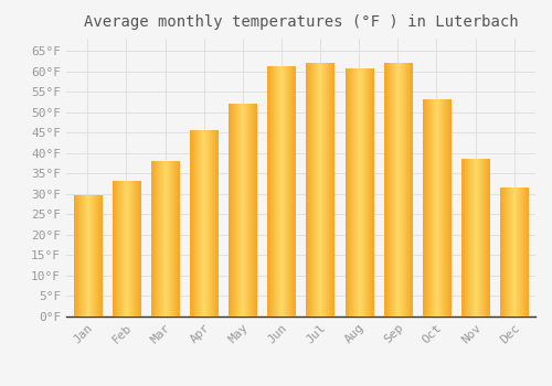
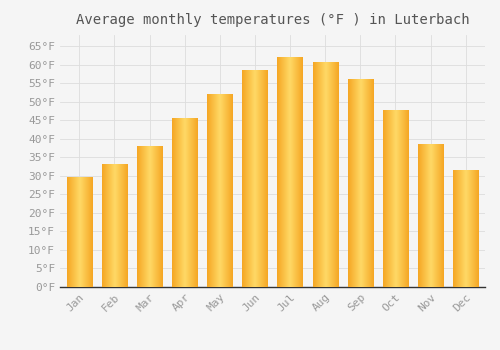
Jun: 61.0°F -> 58.5°F
Sep: 62.0°F -> 56.0°F
Oct: 53.0°F -> 47.5°F
